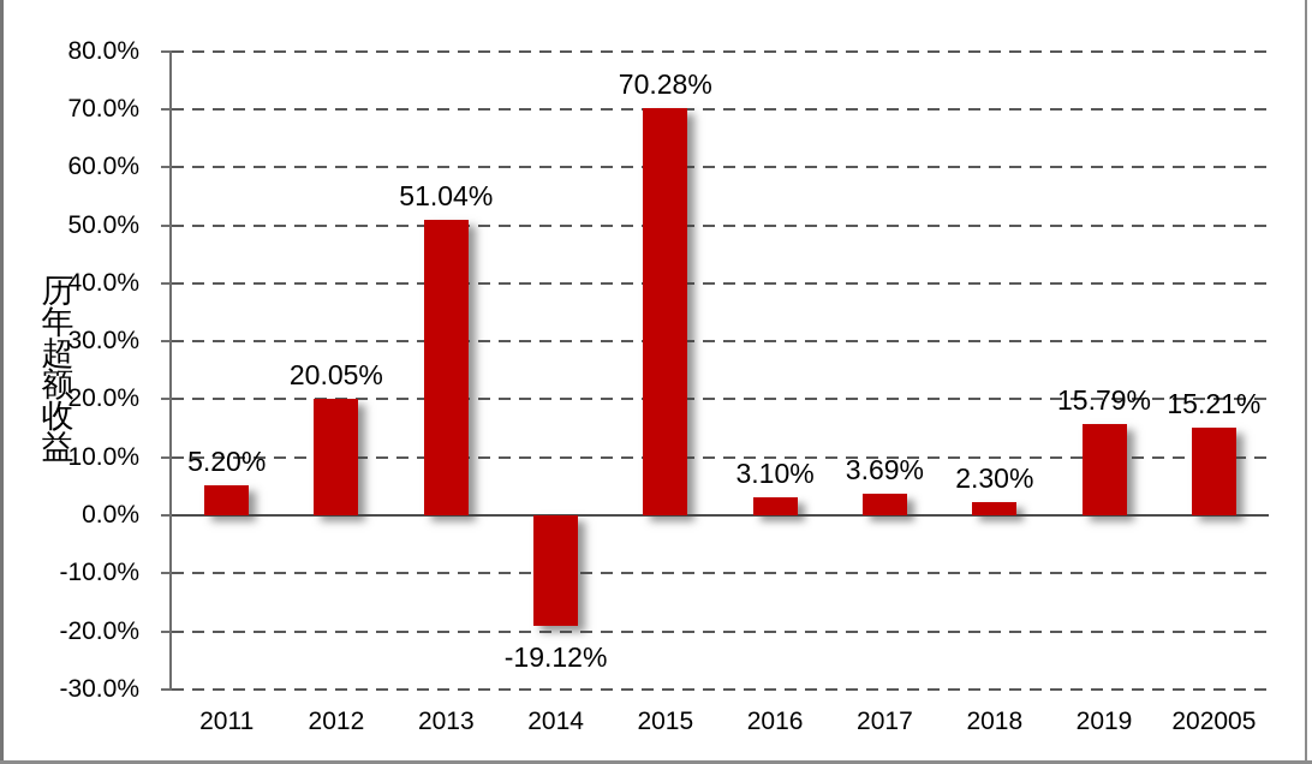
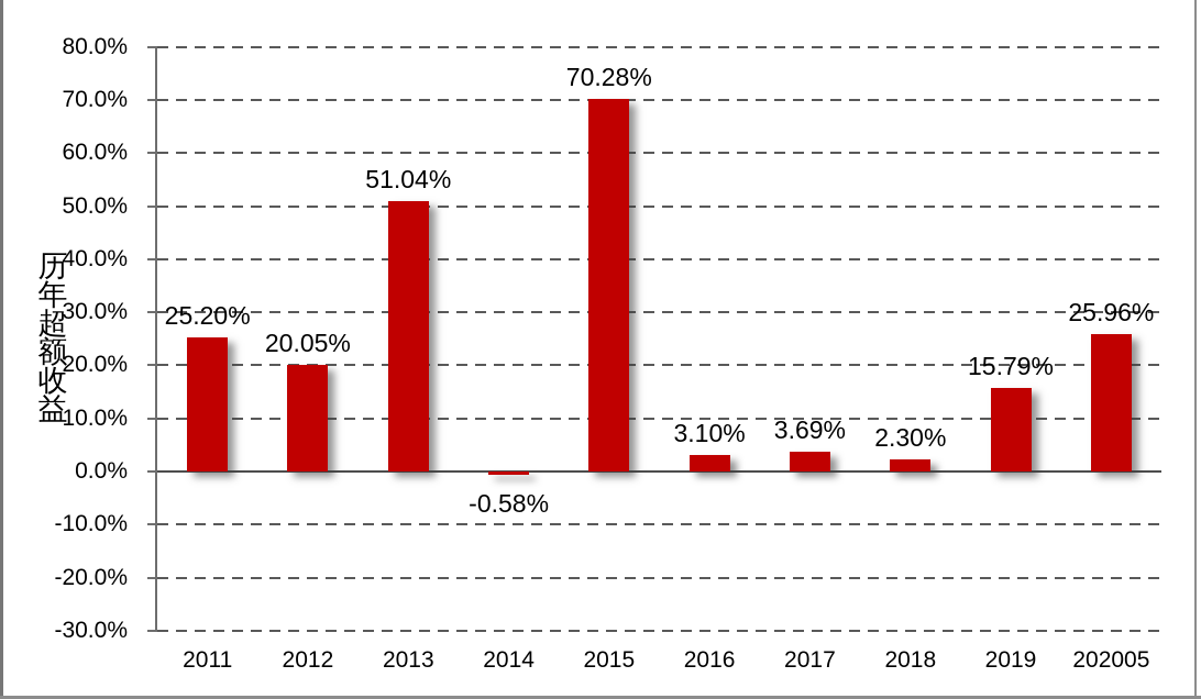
2011: 5.20% -> 25.20%
2014: -19.12% -> -0.58%
202005: 15.21% -> 25.96%
